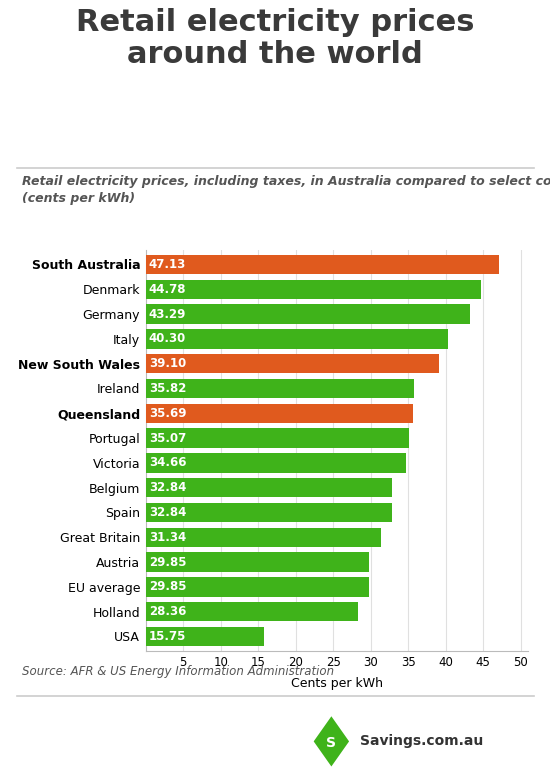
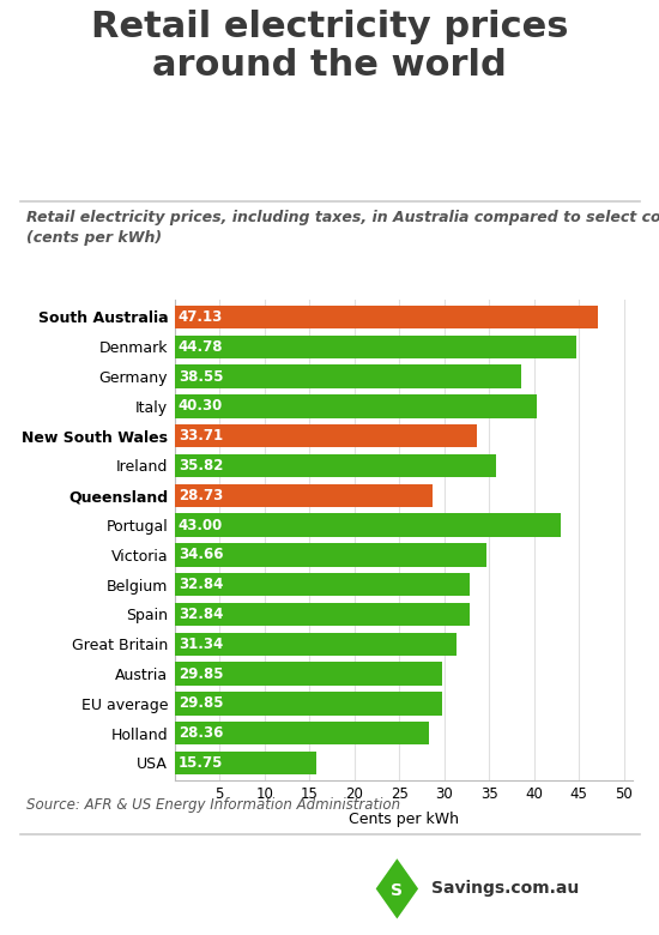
Germany: 43.29 -> 38.55
New South Wales: 39.10 -> 33.71
Queensland: 35.69 -> 28.73
Portugal: 35.07 -> 43.00
